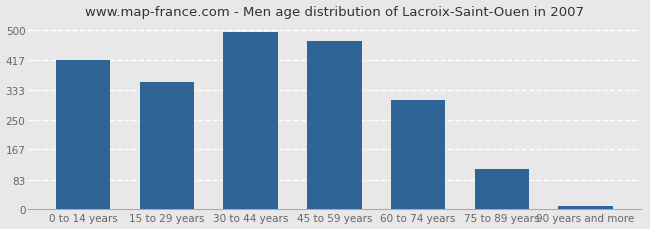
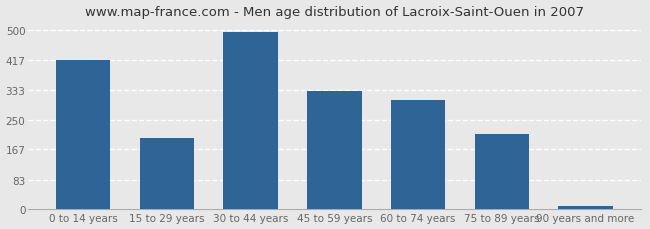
15 to 29 years: 355 -> 200
45 to 59 years: 470 -> 330
75 to 89 years: 113 -> 210
